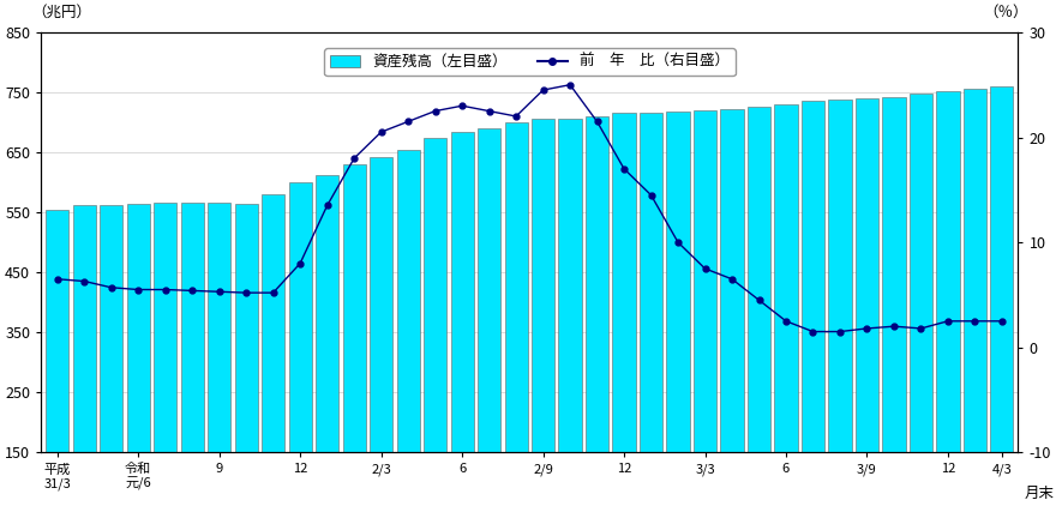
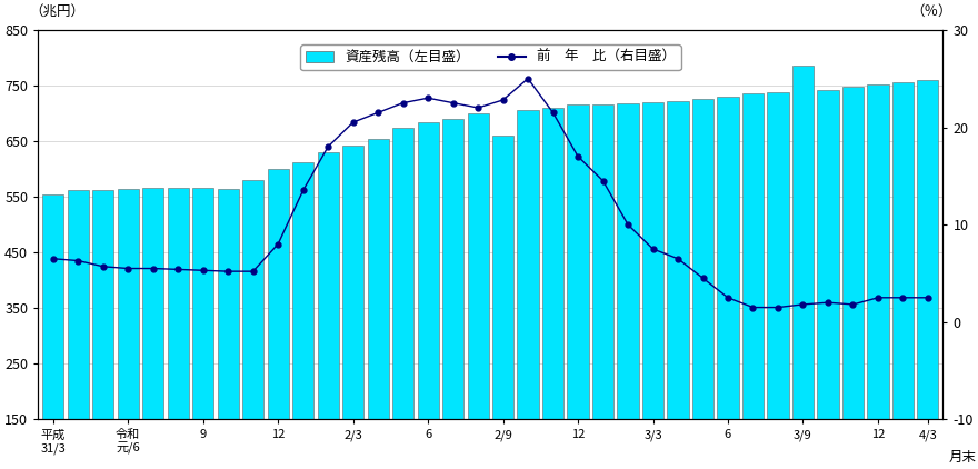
資産残高（左目盛）/2/9: 705 -> 660
前 年 比（右目盛）/2/9: 24.5 -> 22.8
資産残高（左目盛）/3/9: 740 -> 786
